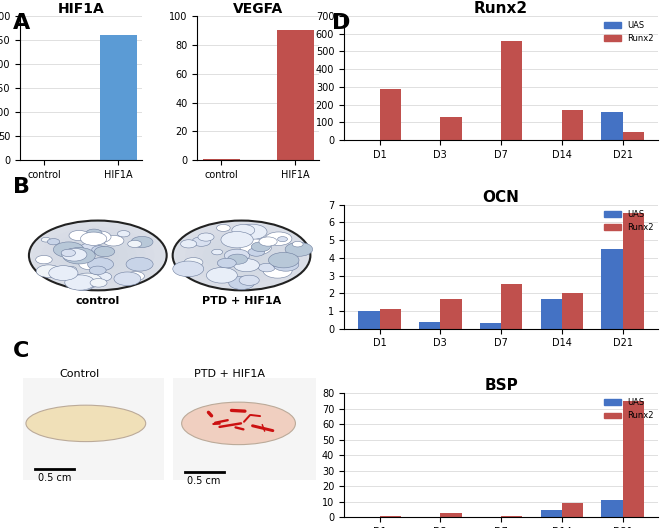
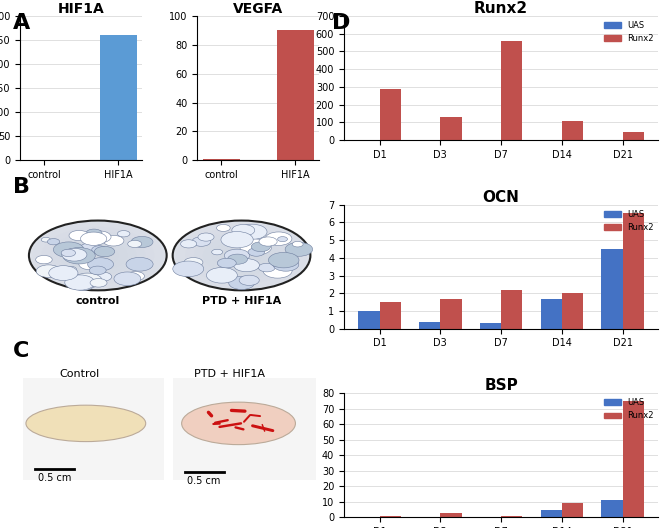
Runx2/Runx2/D14: 170 -> 100
Runx2/UAS/D21: 160 -> 0
OCN/Runx2/D1: 1.1 -> 1.5
OCN/Runx2/D7: 2.5 -> 2.2
